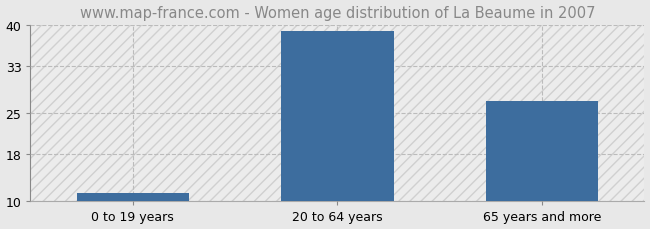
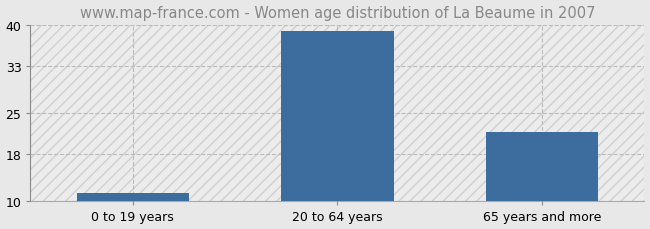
65 years and more: 27.0 -> 21.8
